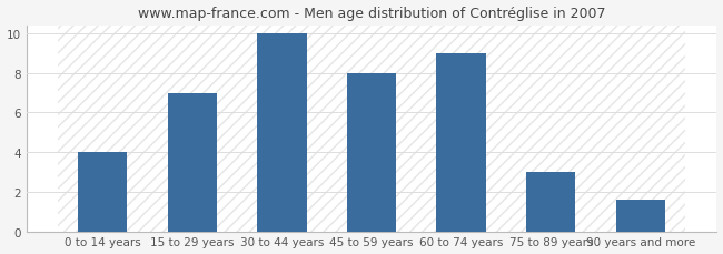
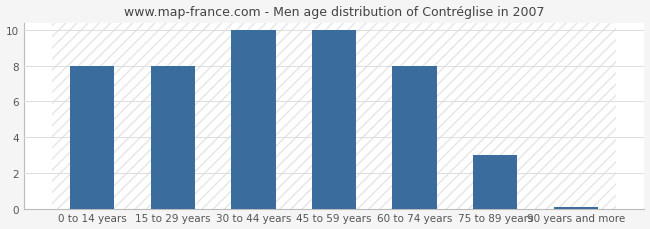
0 to 14 years: 4.0 -> 8.0
15 to 29 years: 7.0 -> 8.0
45 to 59 years: 8.0 -> 10.0
60 to 74 years: 9.0 -> 8.0
90 years and more: 1.6 -> 0.1
